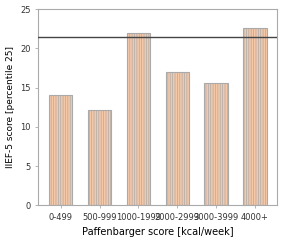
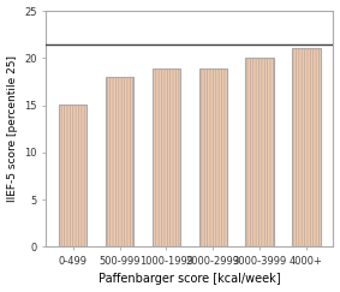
0-499: 14.0 -> 15.1
500-999: 12.2 -> 18.0
1000-1999: 22.0 -> 18.9
2000-2999: 17.0 -> 18.9
3000-3999: 15.6 -> 20.0
4000+: 22.6 -> 21.0
